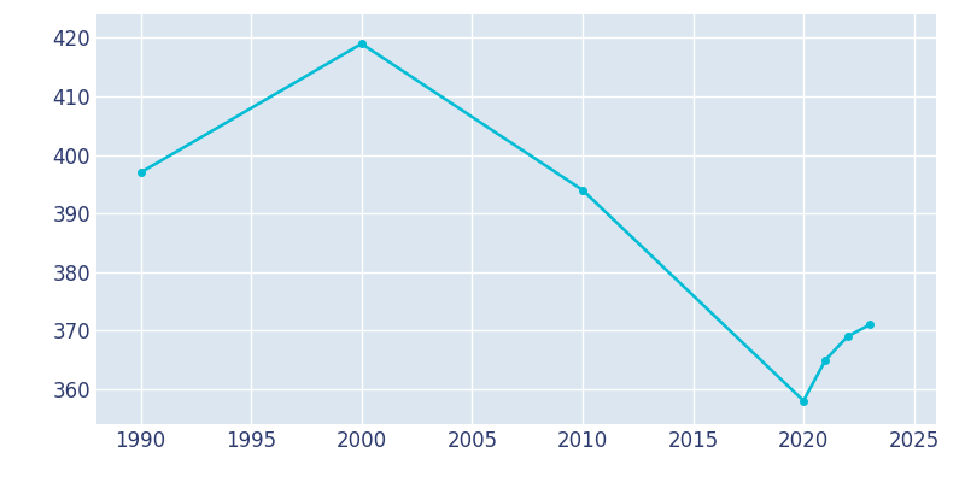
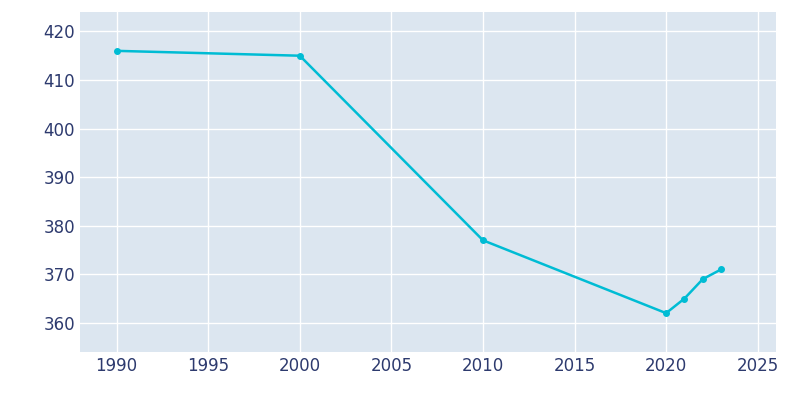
1990: 397 -> 416
2000: 419 -> 415
2010: 394 -> 377
2020: 358 -> 362
